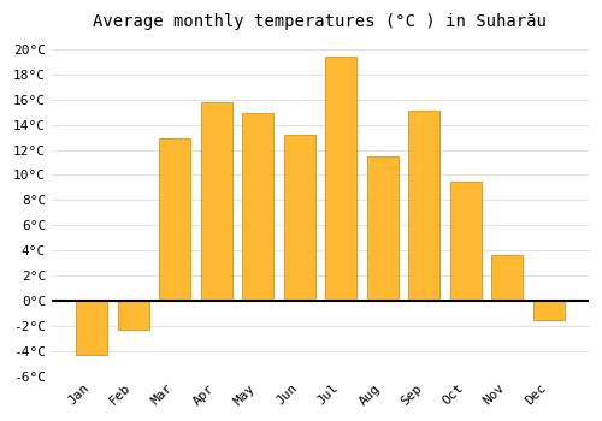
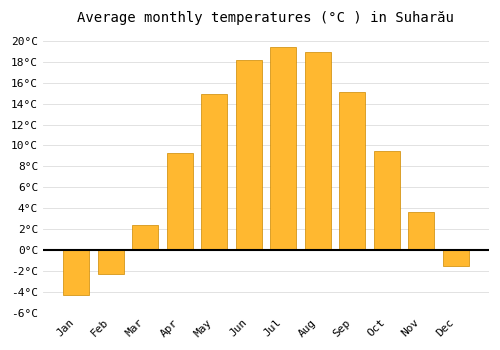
Mar: 12.9°C -> 2.4°C
Apr: 15.8°C -> 9.3°C
Jun: 13.2°C -> 18.2°C
Aug: 11.5°C -> 18.9°C
